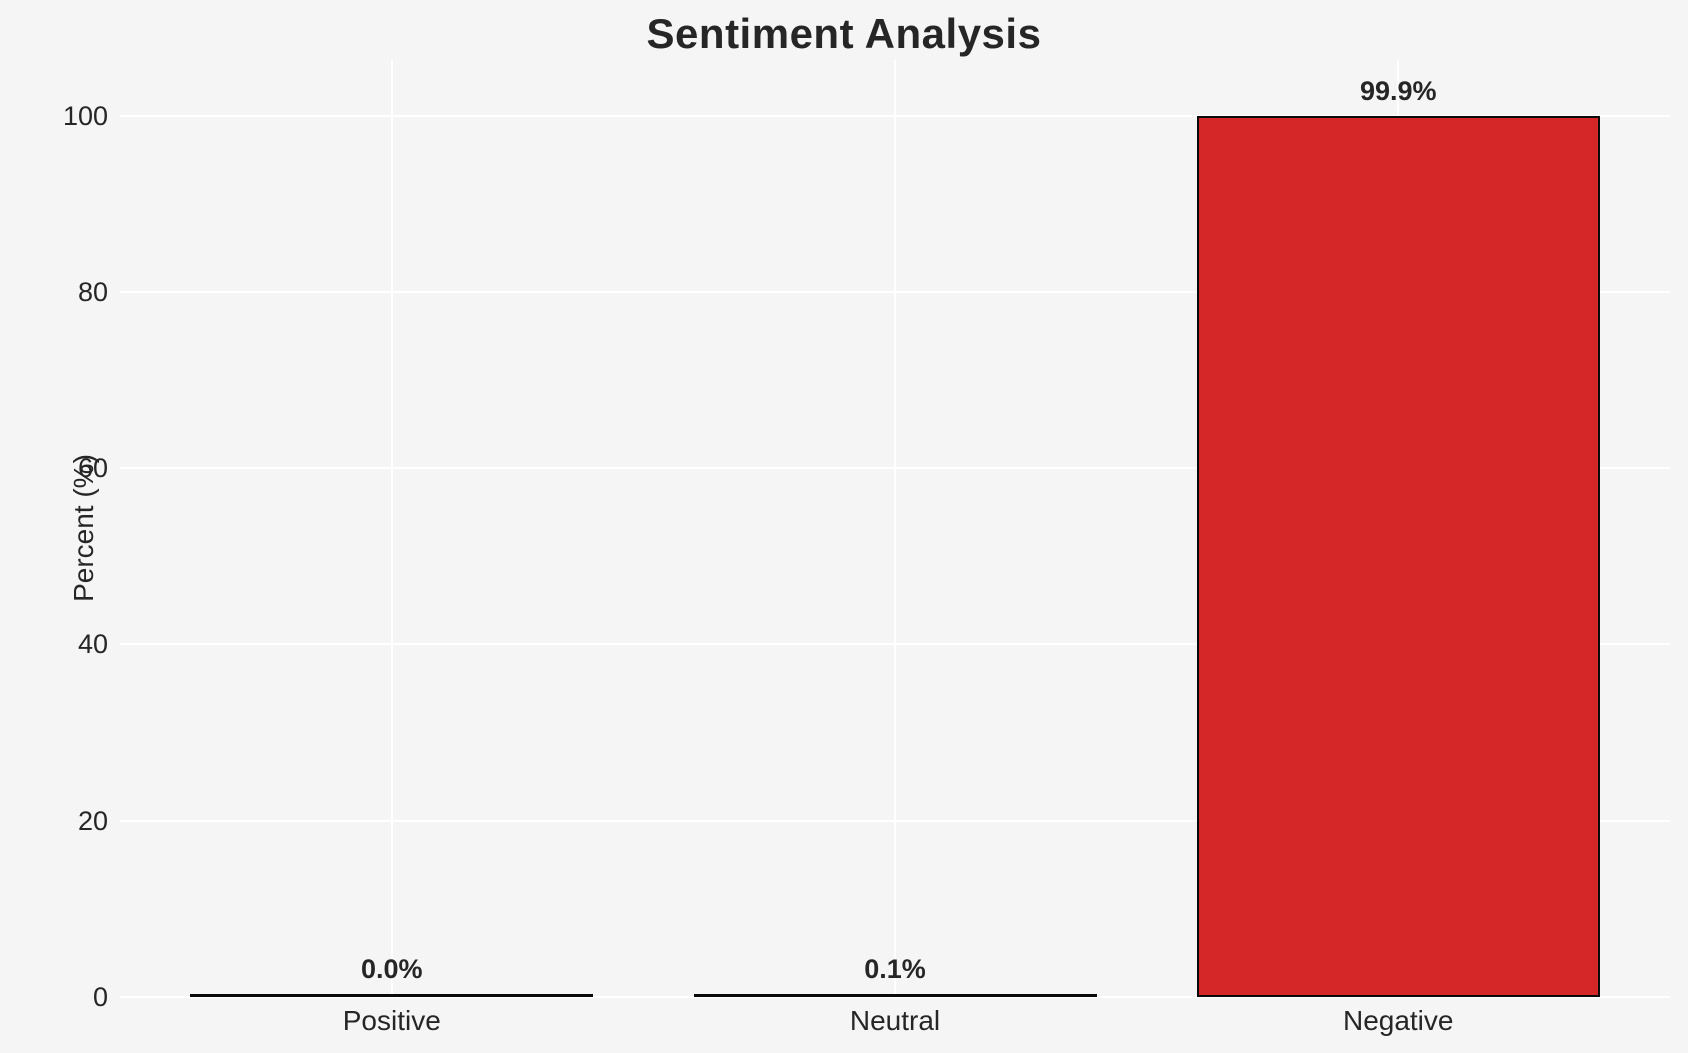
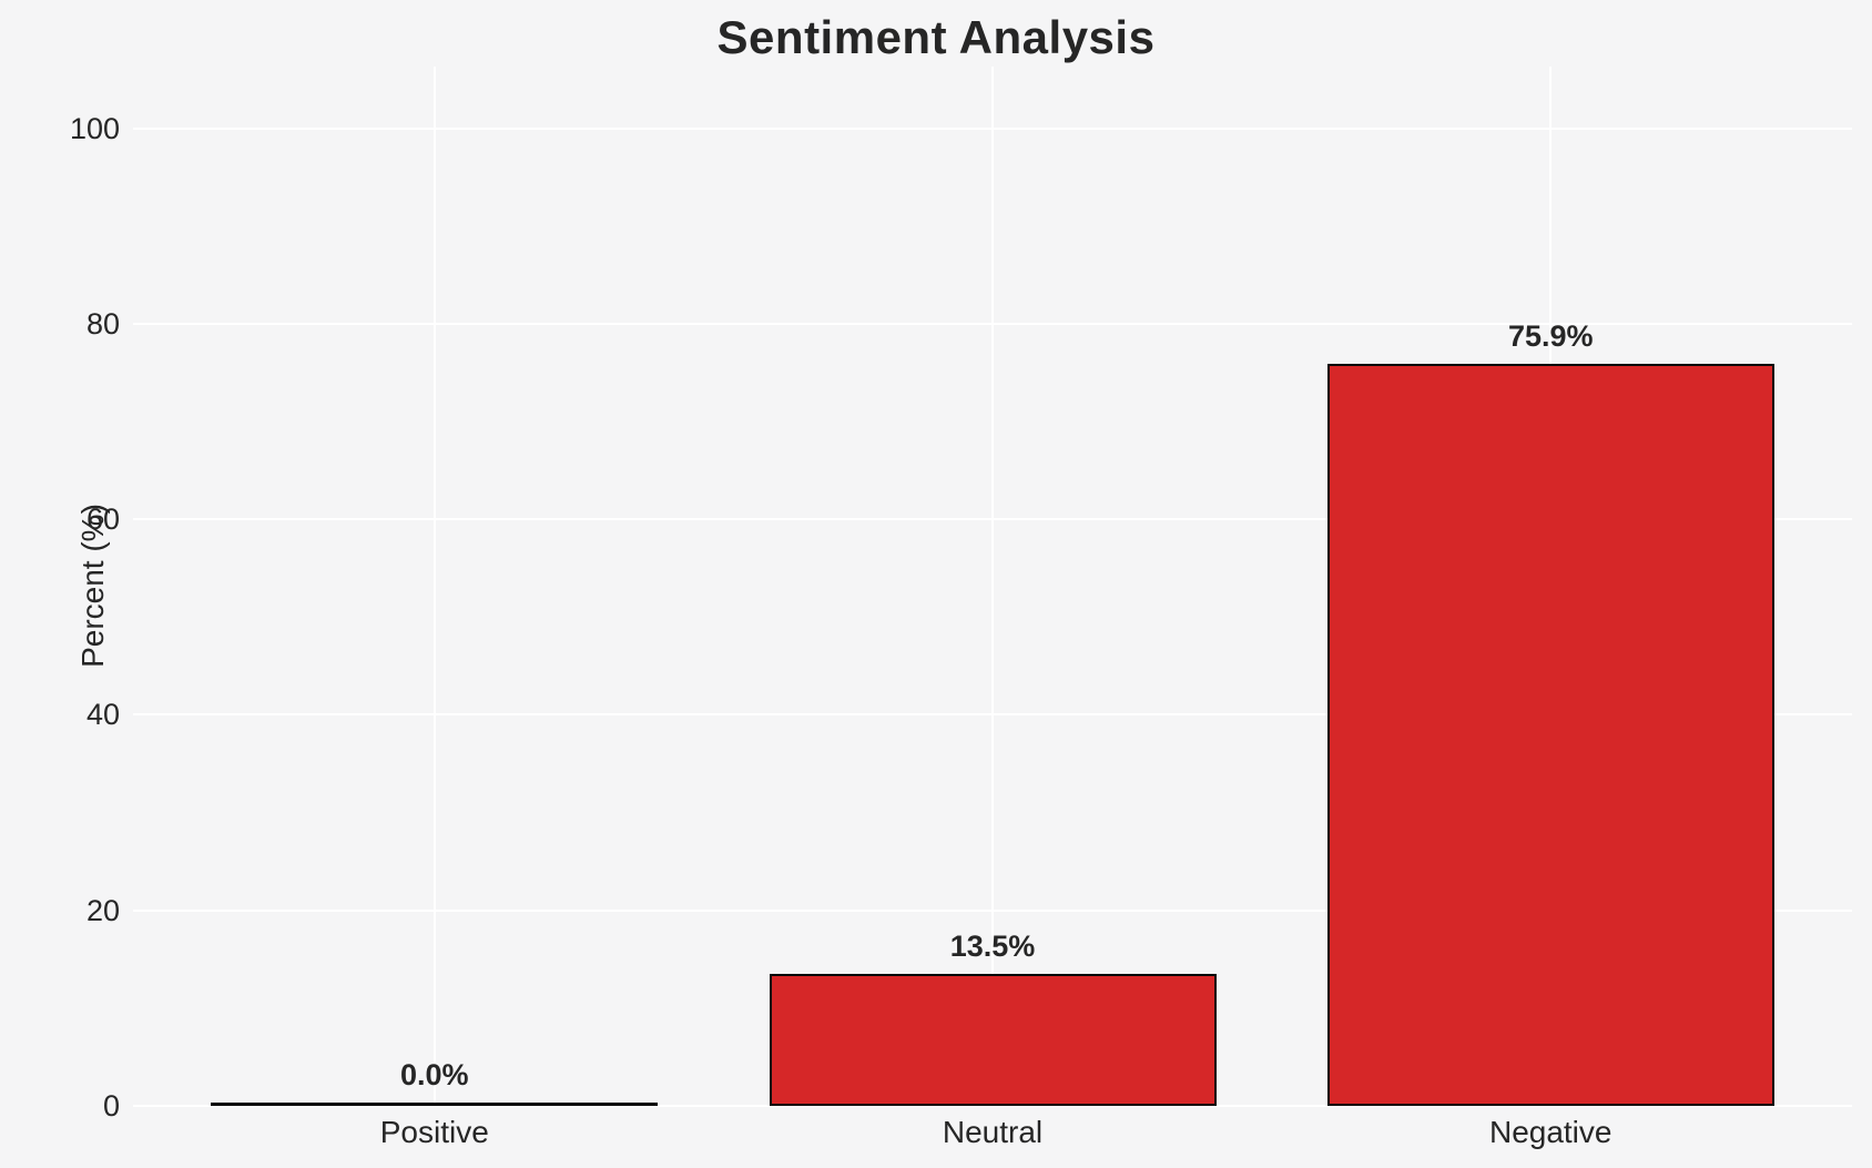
Neutral: 0.1% -> 13.5%
Negative: 99.9% -> 75.9%
